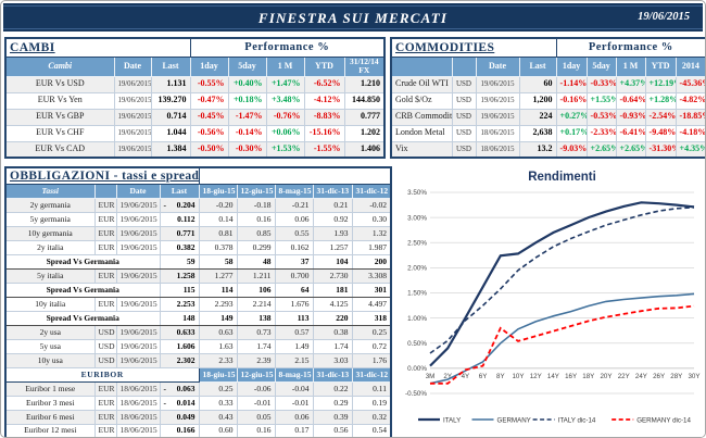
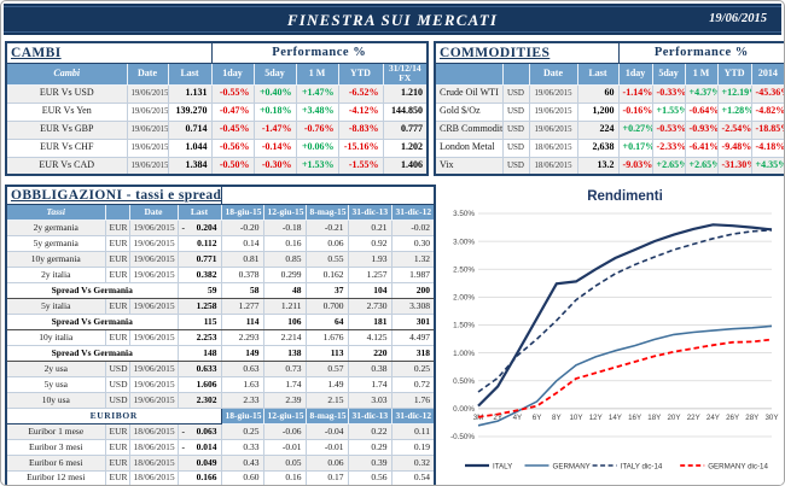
GERMANY dic-14/3M: -0.3% -> -0.1%
GERMANY dic-14/2Y: -0.3% -> -0.1%
GERMANY dic-14/8Y: 0.8% -> 0.3%
